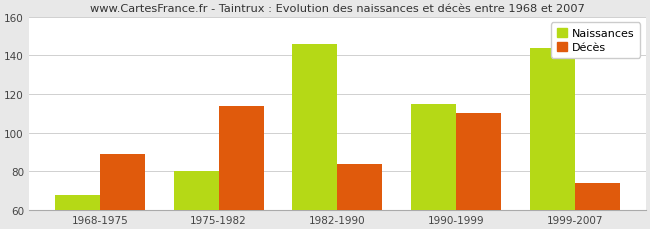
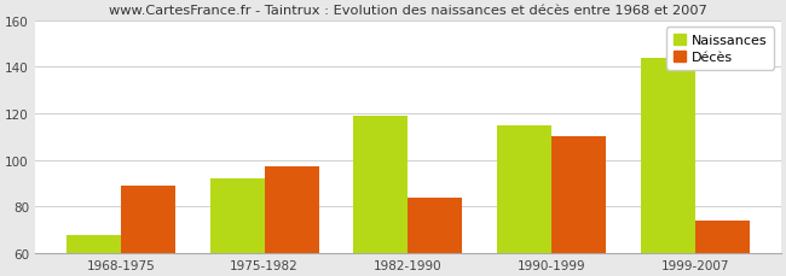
Naissances/1975-1982: 80 -> 92
Décès/1975-1982: 114 -> 97
Naissances/1982-1990: 146 -> 119
